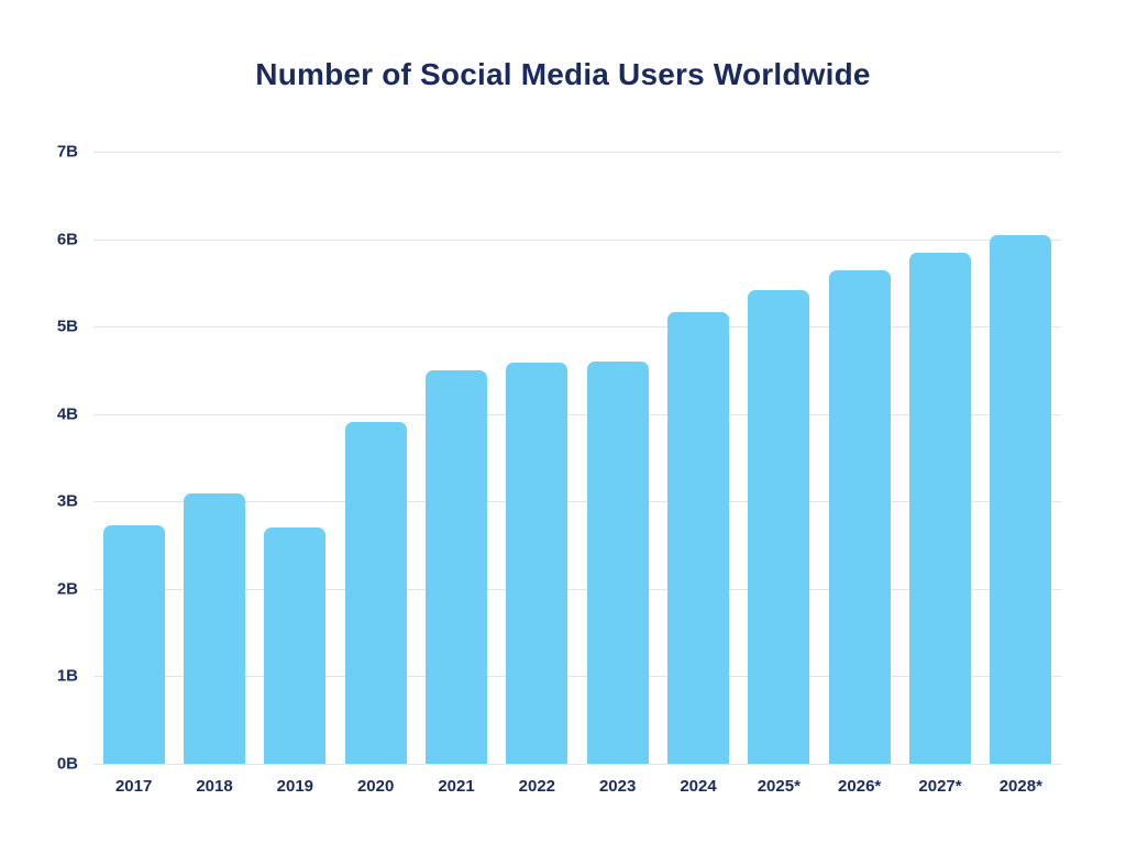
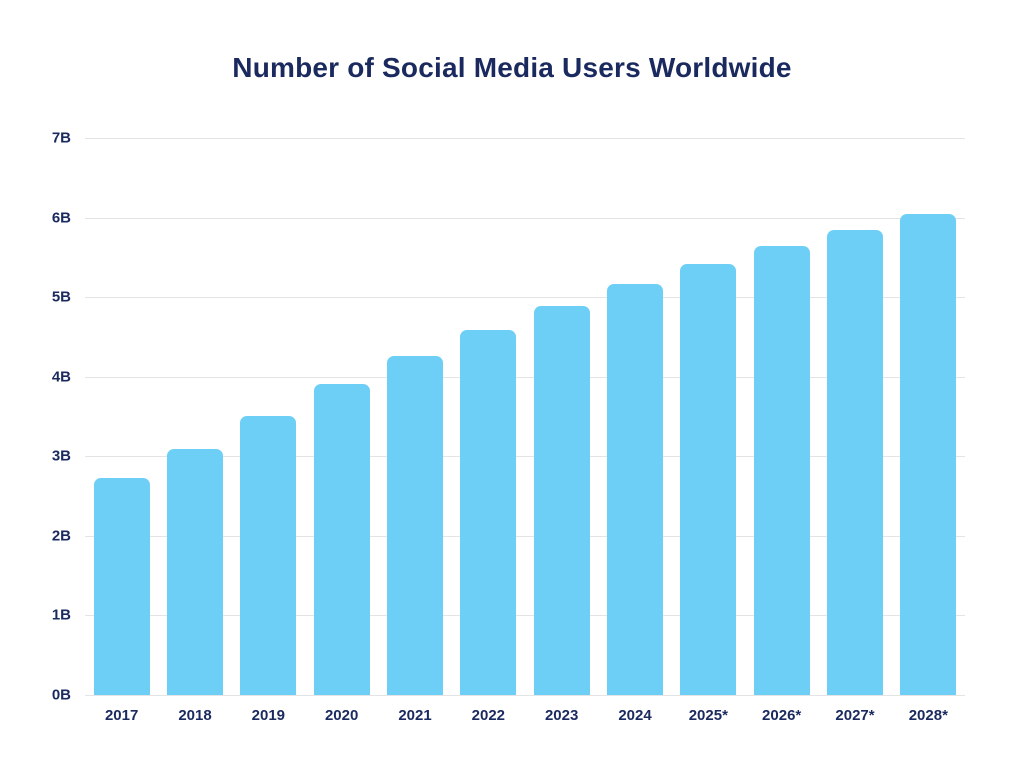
2019: 2.7B -> 3.5B
2021: 4.5B -> 4.3B
2023: 4.6B -> 4.9B
